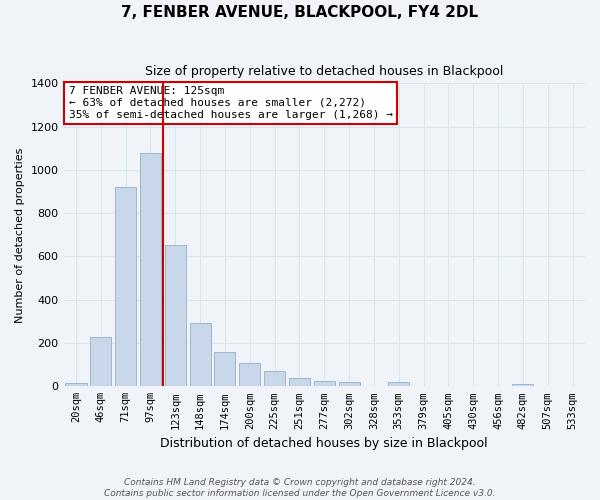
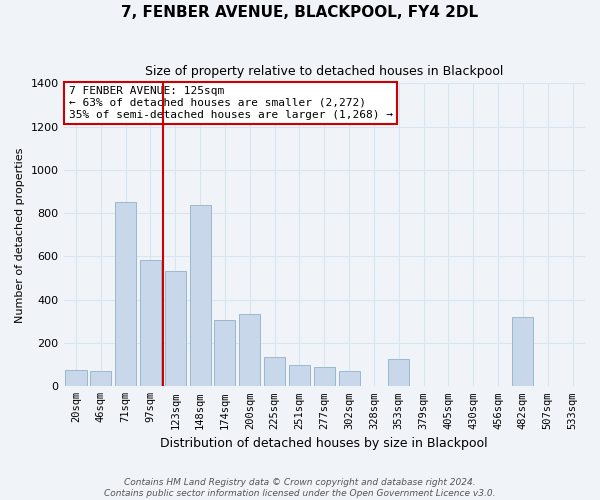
20sqm: 15 -> 75
46sqm: 228 -> 70
71sqm: 920 -> 850
97sqm: 1080 -> 585
123sqm: 655 -> 535
148sqm: 292 -> 840
174sqm: 158 -> 305
200sqm: 107 -> 335
225sqm: 70 -> 135
251sqm: 40 -> 100
277sqm: 25 -> 90
302sqm: 20 -> 70
353sqm: 18 -> 125
482sqm: 12 -> 320
